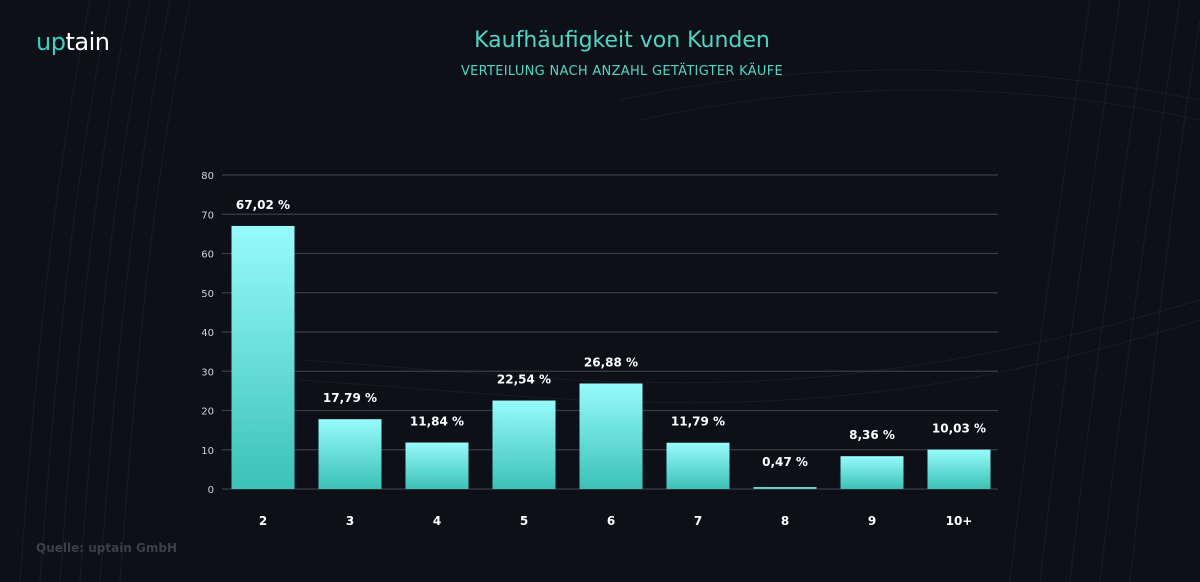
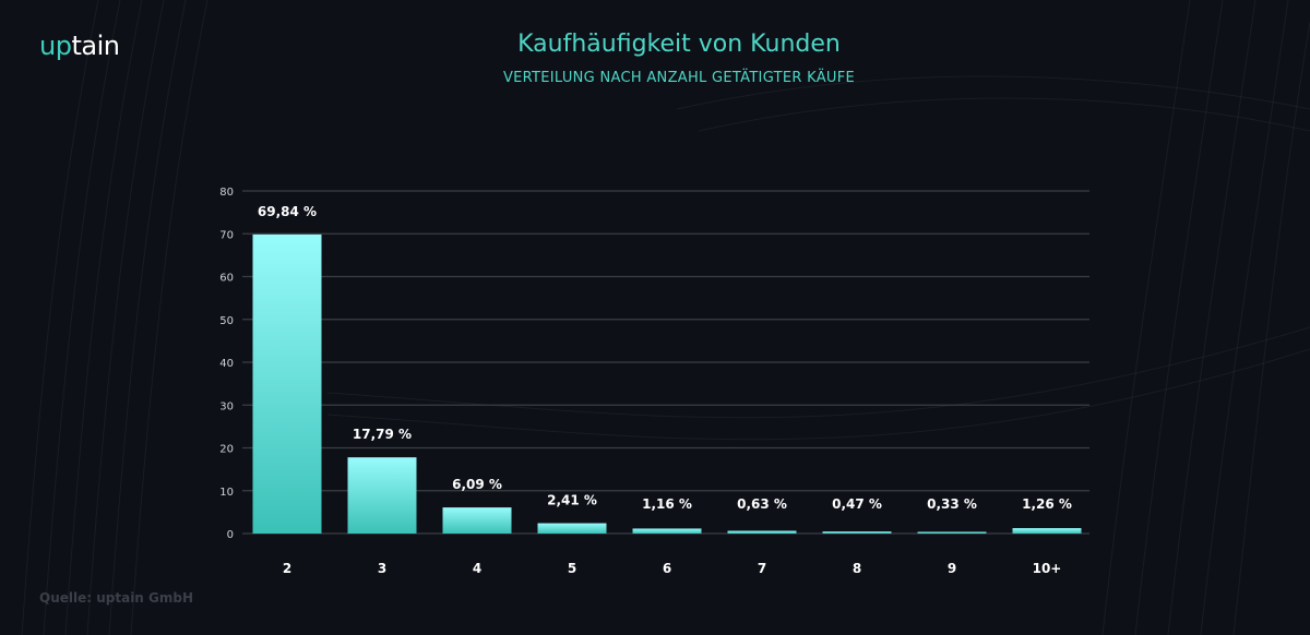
2: 67,02 -> 69,84
4: 11,84 -> 6,09
5: 22,54 -> 2,41
6: 26,88 -> 1,16
7: 11,79 -> 0,63
9: 8,36 -> 0,33
10+: 10,03 -> 1,26
